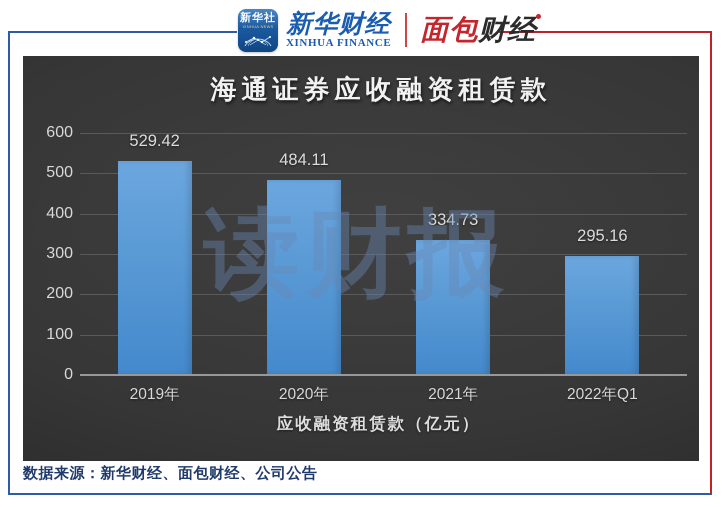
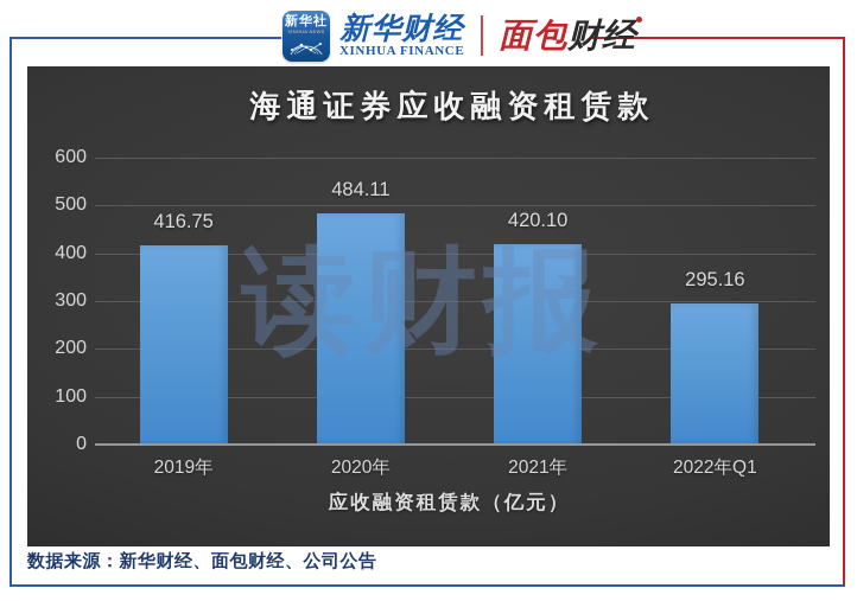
2019年: 529.42 -> 416.75
2021年: 334.73 -> 420.10
